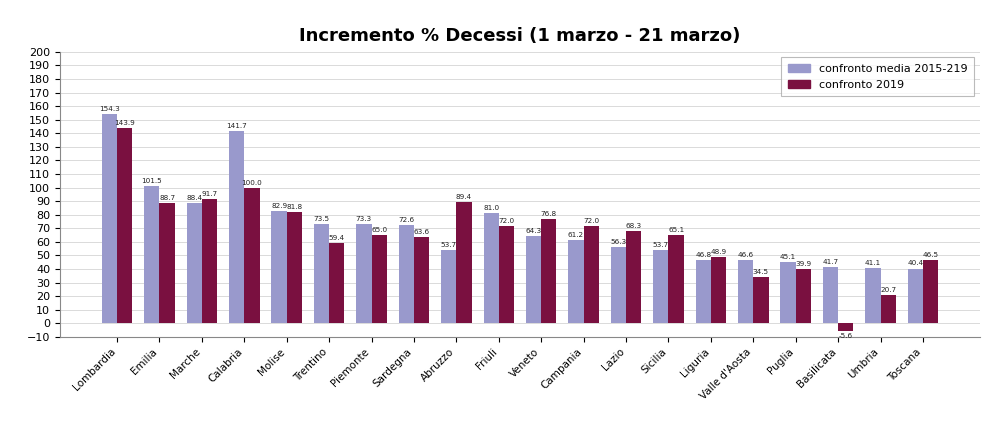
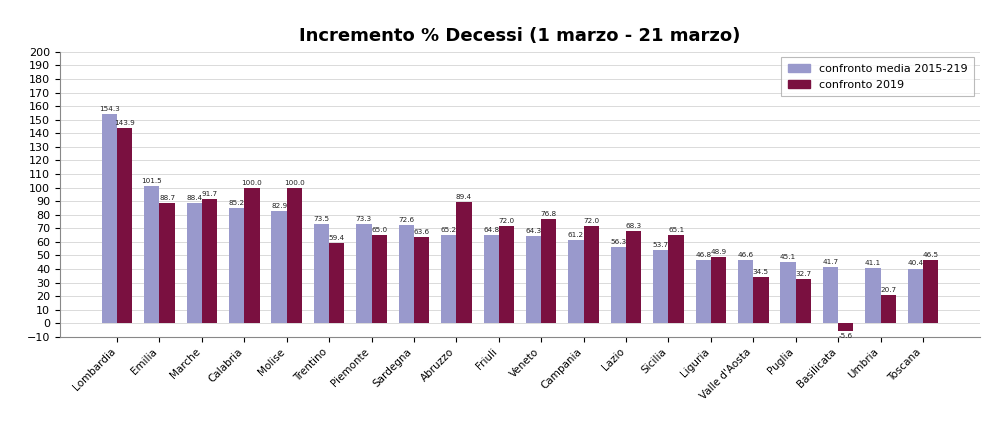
confronto media 2015-219/Calabria: 141.7 -> 85.2
confronto 2019/Molise: 81.8 -> 100.0
confronto media 2015-219/Abruzzo: 53.7 -> 65.2
confronto media 2015-219/Friuli: 81.0 -> 64.8
confronto 2019/Puglia: 39.9 -> 32.7
